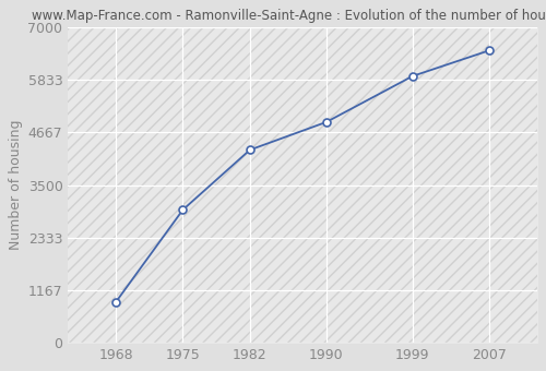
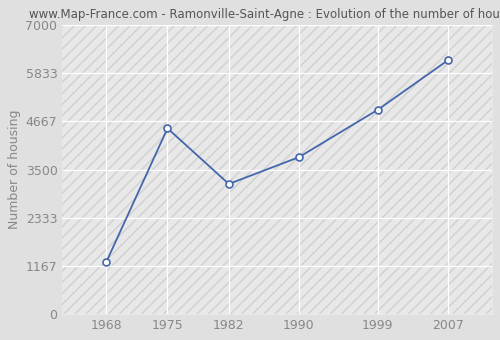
1968: 900 -> 1250
1975: 2950 -> 4500
1982: 4280 -> 3150
1990: 4900 -> 3800
1999: 5920 -> 4950
2007: 6490 -> 6150
